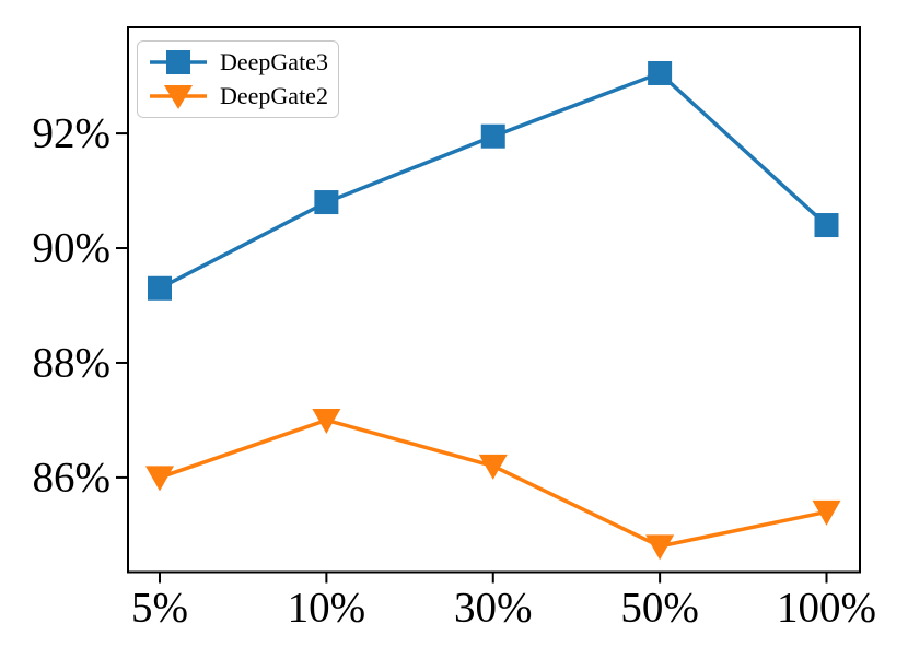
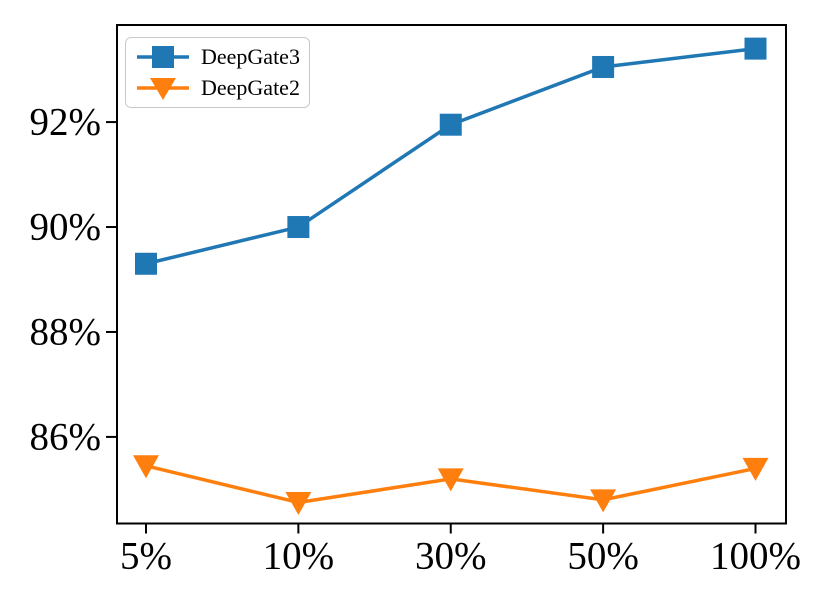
DeepGate2/5%: 86.0% -> 85.5%
DeepGate3/10%: 90.8% -> 90.0%
DeepGate2/10%: 87.0% -> 84.8%
DeepGate2/30%: 86.2% -> 85.2%
DeepGate3/100%: 90.4% -> 93.4%
